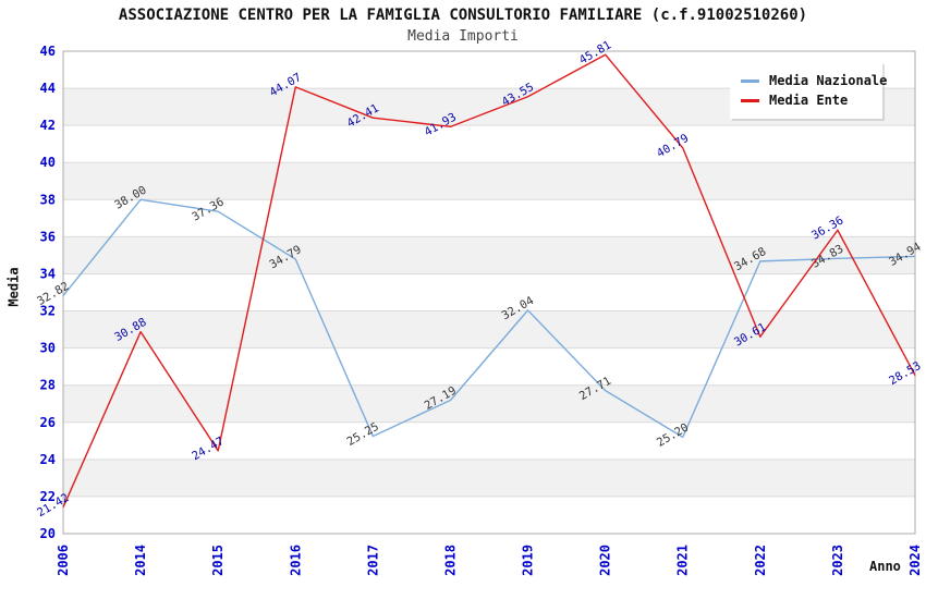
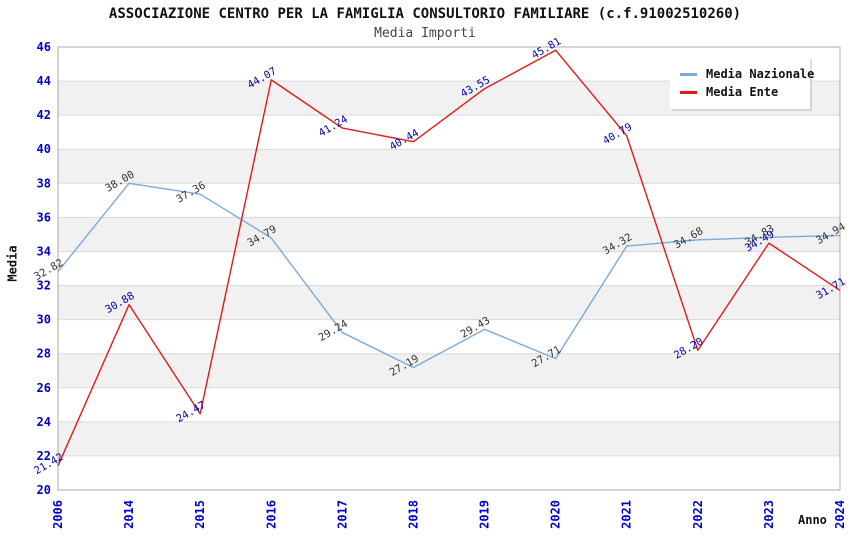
Media Nazionale/2017: 25.25 -> 29.24
Media Ente/2017: 42.41 -> 41.24
Media Ente/2018: 41.93 -> 40.44
Media Nazionale/2019: 32.04 -> 29.43
Media Nazionale/2021: 25.20 -> 34.32
Media Ente/2022: 30.61 -> 28.20
Media Ente/2023: 36.36 -> 34.49
Media Ente/2024: 28.53 -> 31.71
